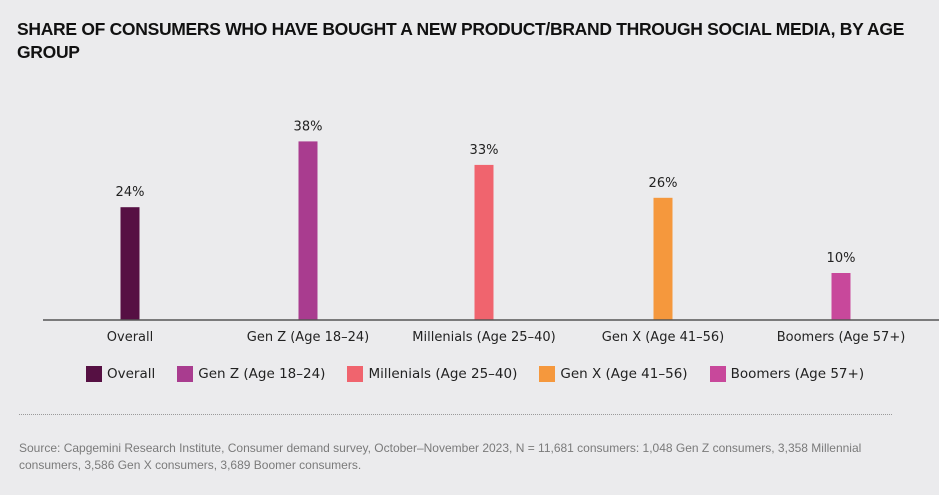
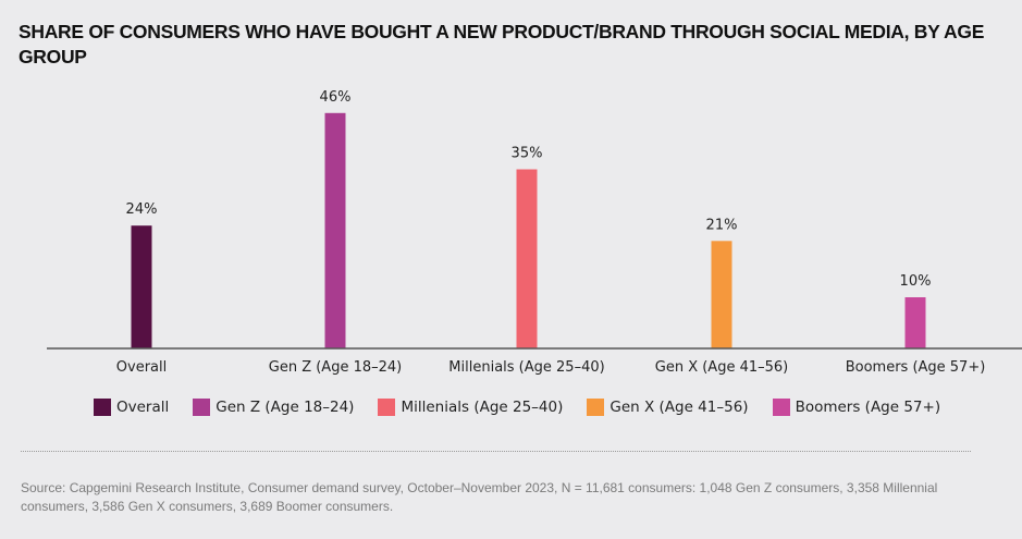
Gen Z (Age 18–24): 38% -> 46%
Millenials (Age 25–40): 33% -> 35%
Gen X (Age 41–56): 26% -> 21%
